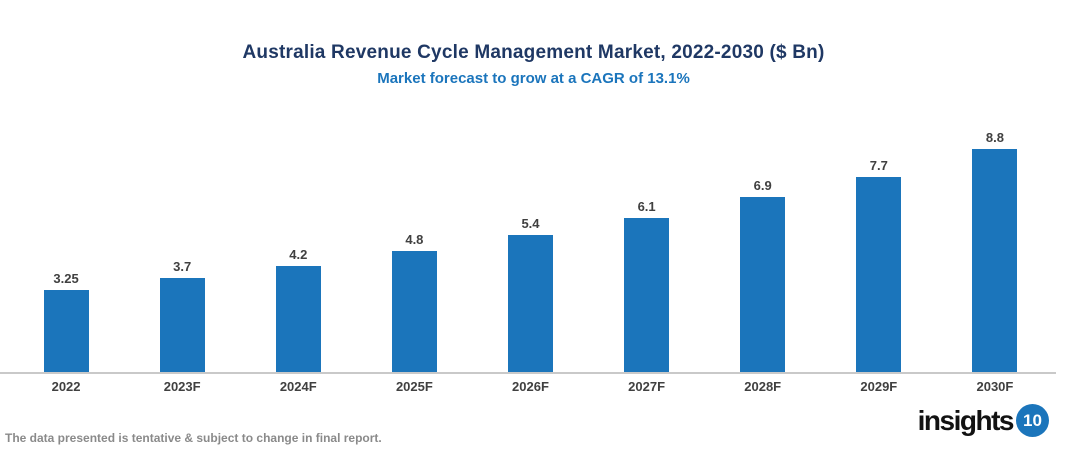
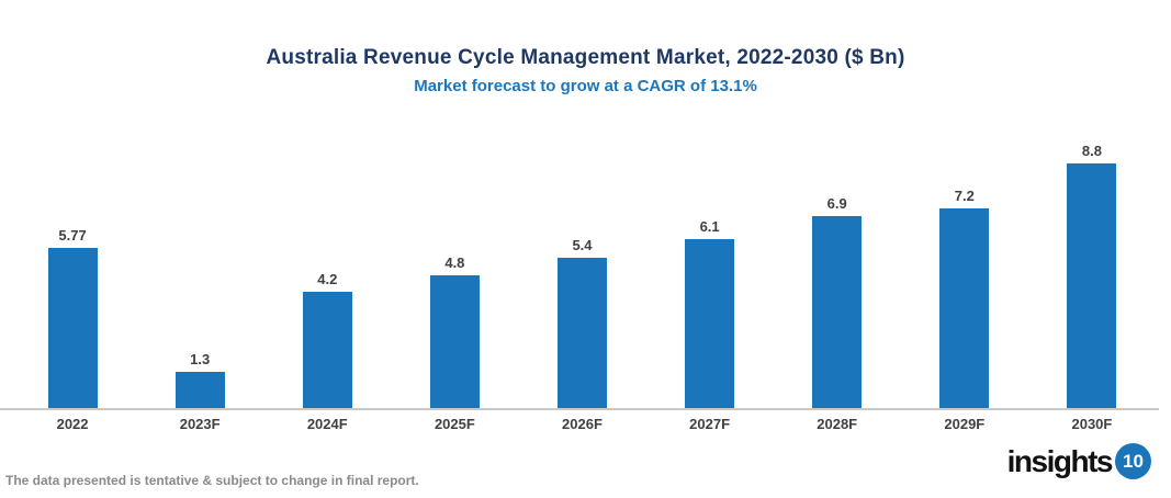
2022: 3.25 -> 5.77
2023F: 3.7 -> 1.3
2029F: 7.7 -> 7.2
